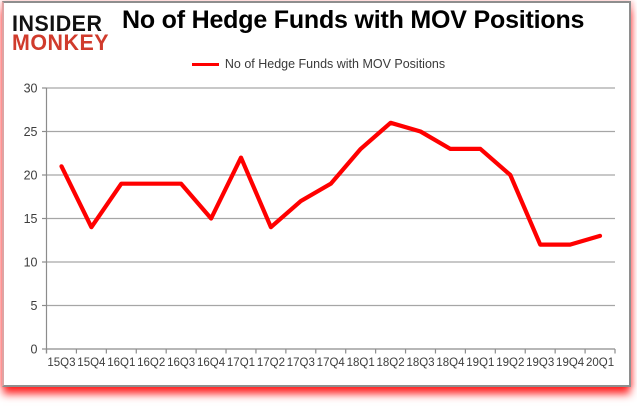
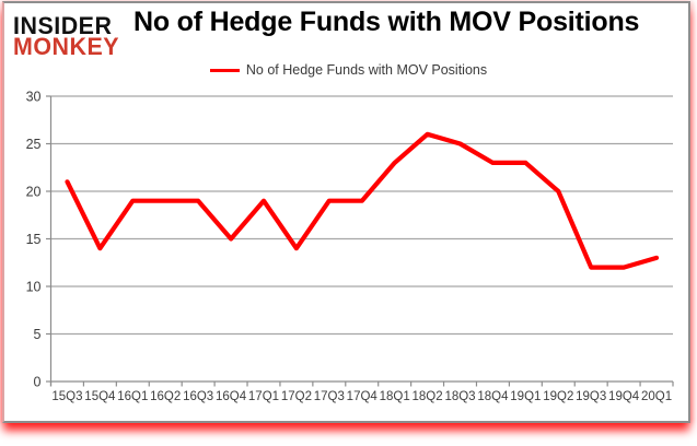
17Q1: 22 -> 19
17Q3: 17 -> 19
